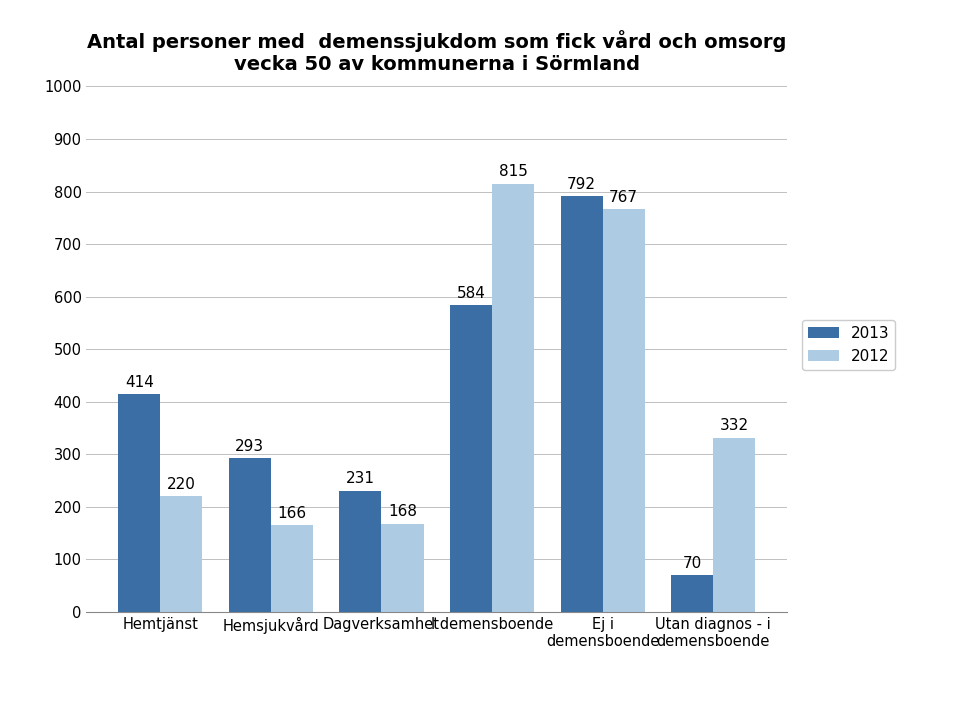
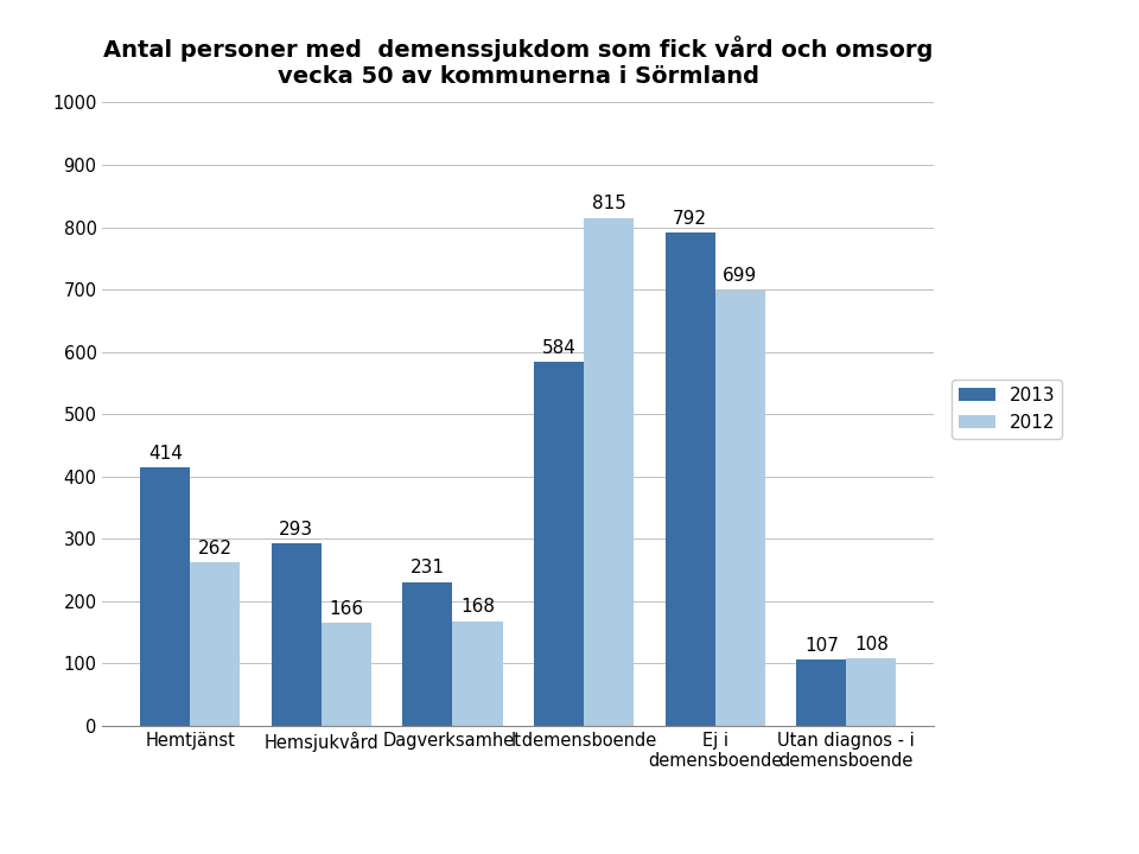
2012/Hemtjänst: 220 -> 262
2012/Ej i demensboende: 767 -> 699
2013/Utan diagnos - i demensboende: 70 -> 107
2012/Utan diagnos - i demensboende: 332 -> 108
